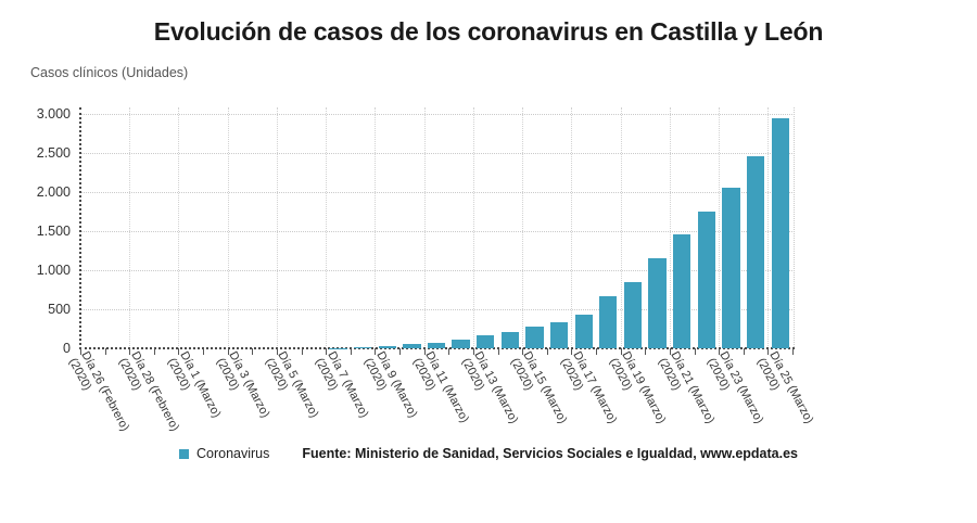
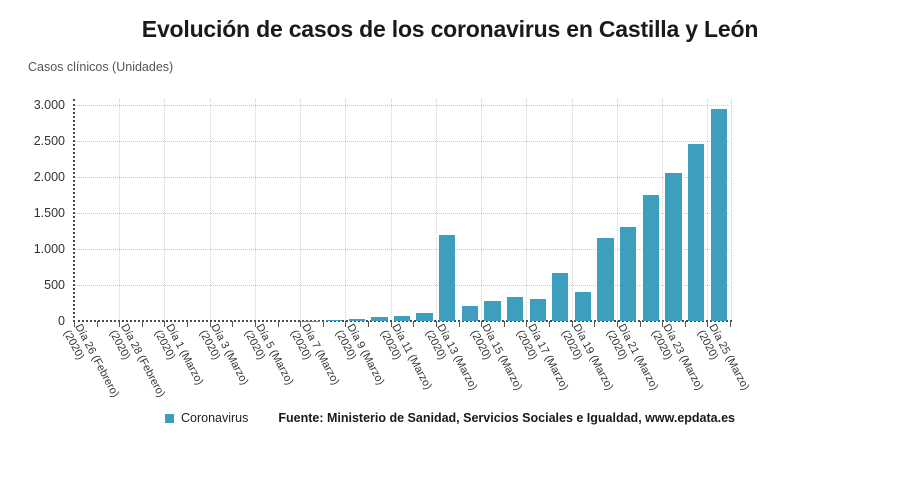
Día 13 (Marzo) (2020): 200 -> 1200
Día 17 (Marzo) (2020): 400 -> 300
Día 19 (Marzo) (2020): 900 -> 400
Día 21 (Marzo) (2020): 1500 -> 1300
